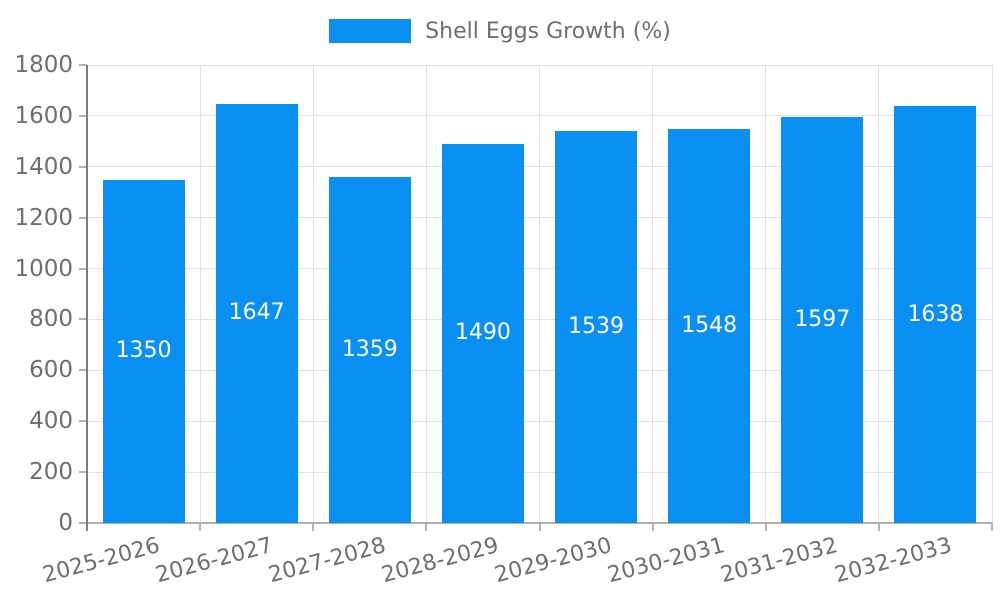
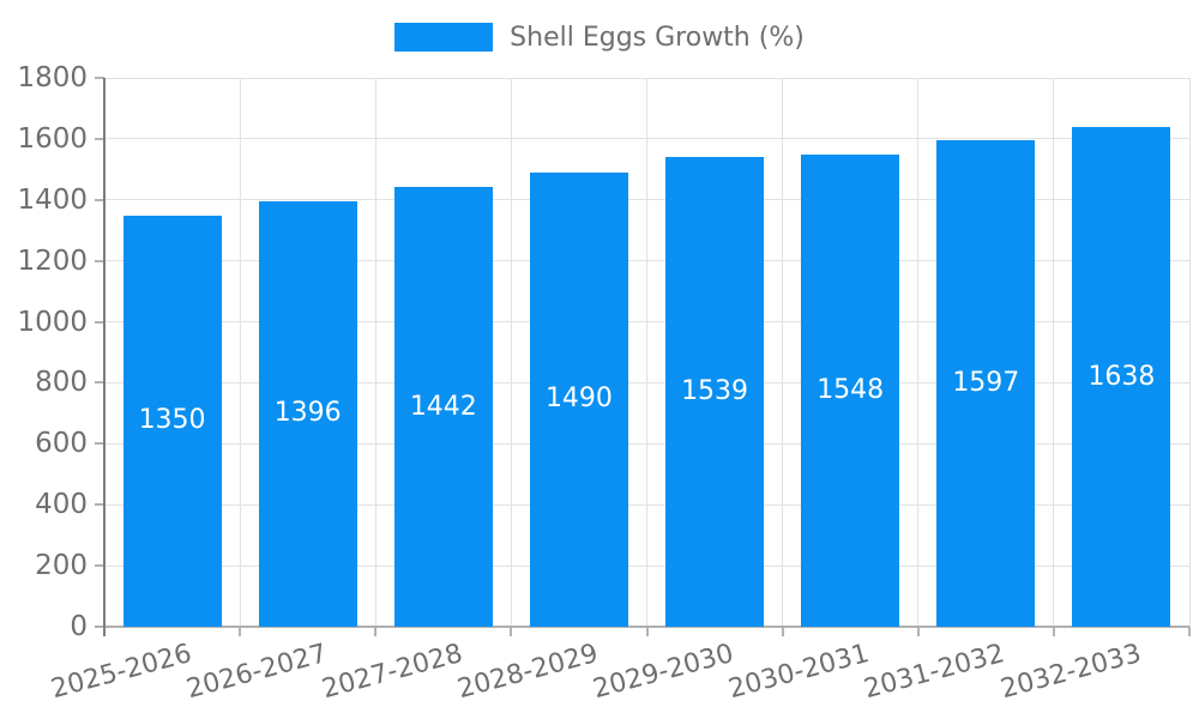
2026-2027: 1647 -> 1396
2027-2028: 1359 -> 1442
